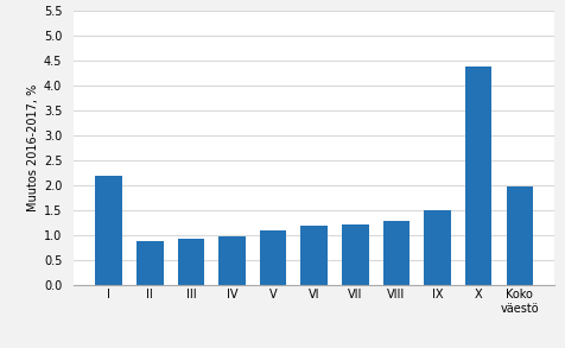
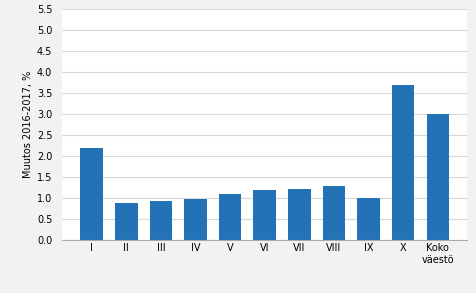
IX: 1.50 -> 1.00
X: 4.38 -> 3.70
Koko väestö: 1.97 -> 3.00
